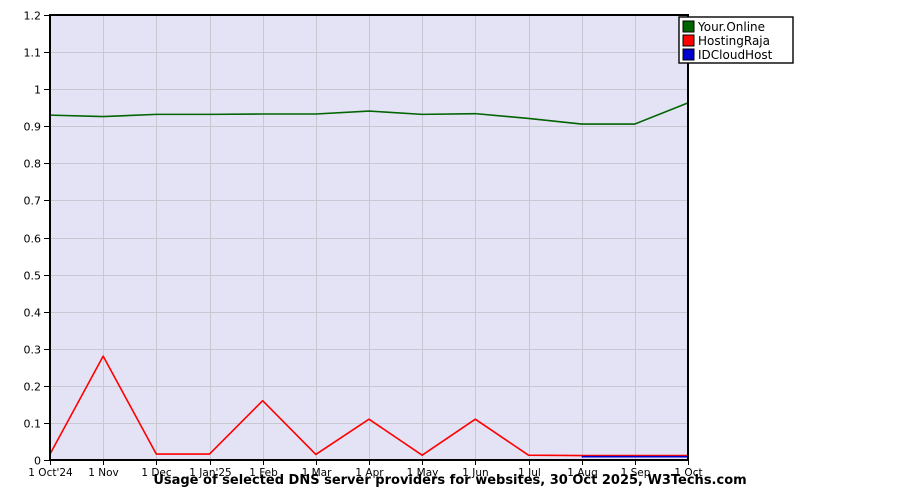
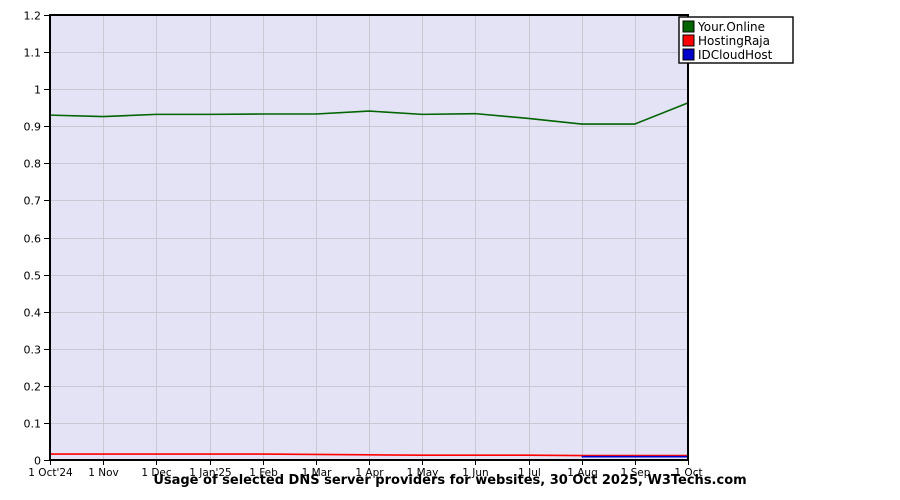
HostingRaja/1 Nov: 0.28 -> 0.02
HostingRaja/1 Feb: 0.16 -> 0.02
HostingRaja/1 Apr: 0.11 -> 0.01
HostingRaja/1 Jun: 0.11 -> 0.01
